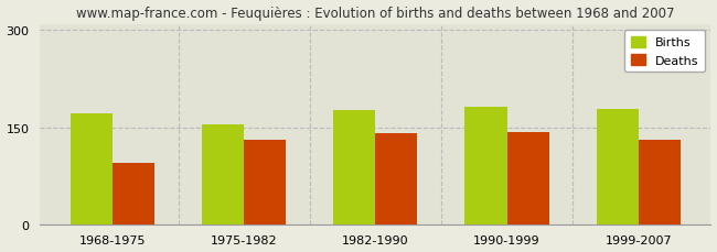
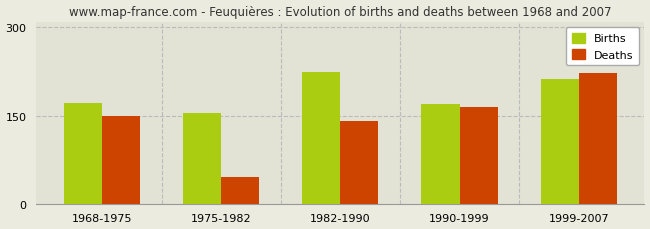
Deaths/1968-1975: 95 -> 150
Deaths/1975-1982: 130 -> 46
Births/1982-1990: 176 -> 224
Births/1990-1999: 182 -> 170
Deaths/1990-1999: 142 -> 164
Births/1999-2007: 178 -> 212
Deaths/1999-2007: 130 -> 222
